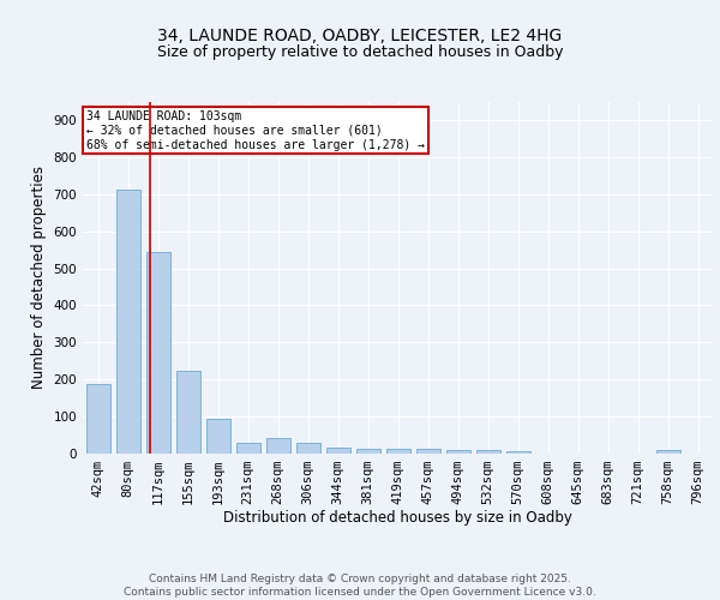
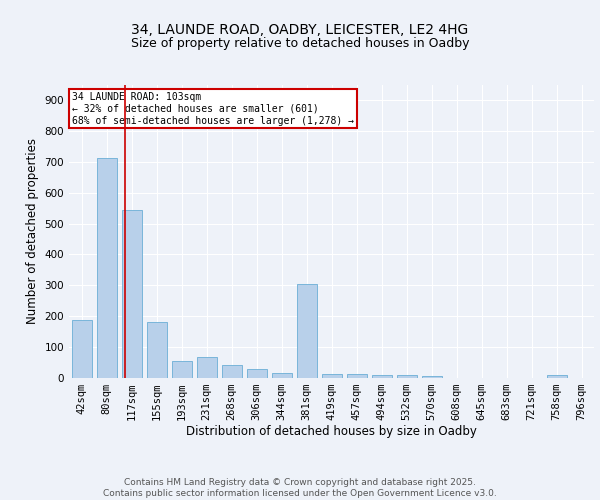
155sqm: 224 -> 180
193sqm: 91 -> 55
231sqm: 29 -> 65
381sqm: 12 -> 305
